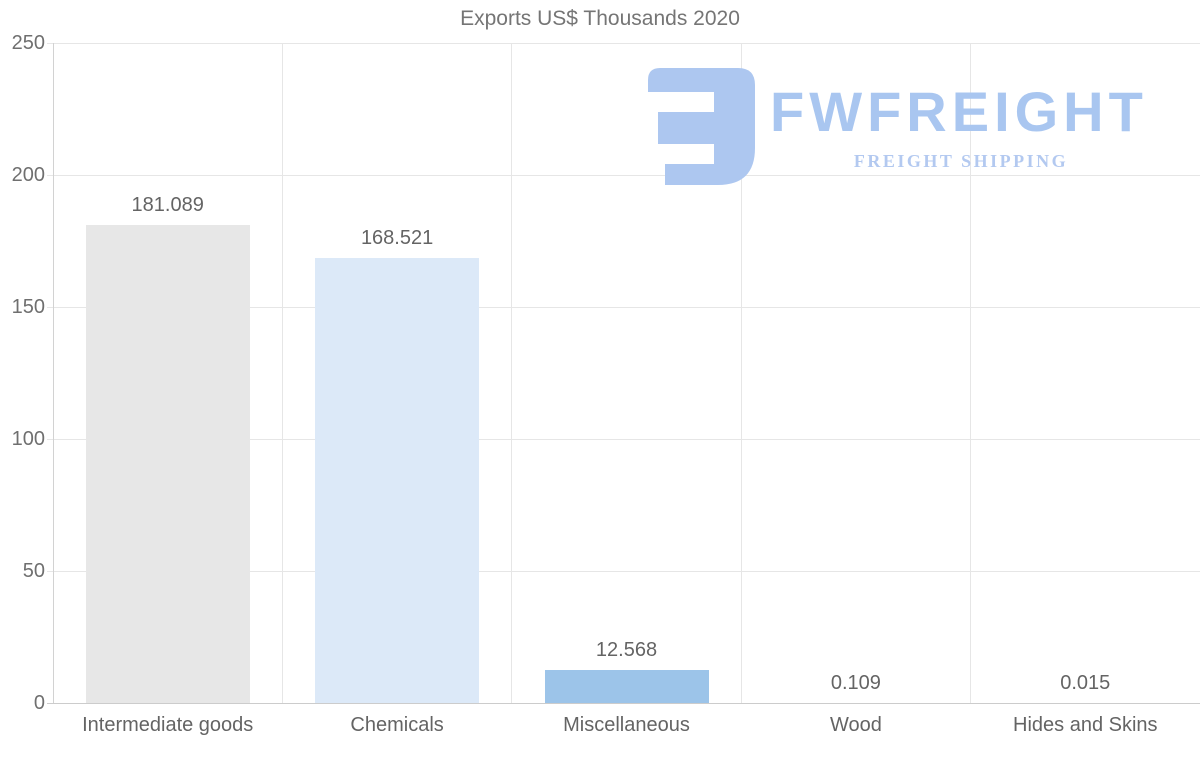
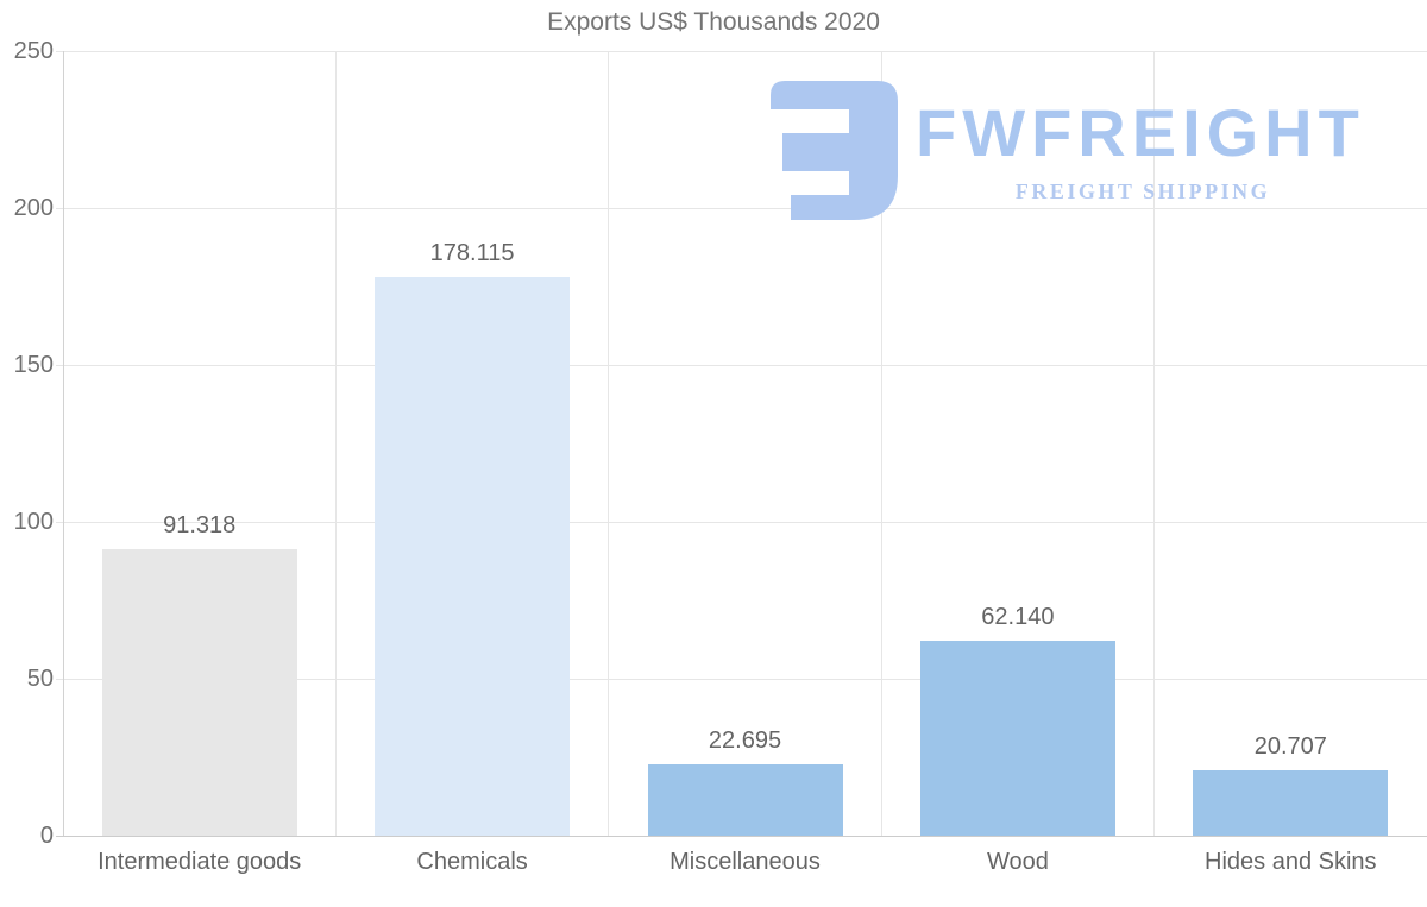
Intermediate goods: 181.089 -> 91.318
Chemicals: 168.521 -> 178.115
Miscellaneous: 12.568 -> 22.695
Wood: 0.109 -> 62.140
Hides and Skins: 0.015 -> 20.707
